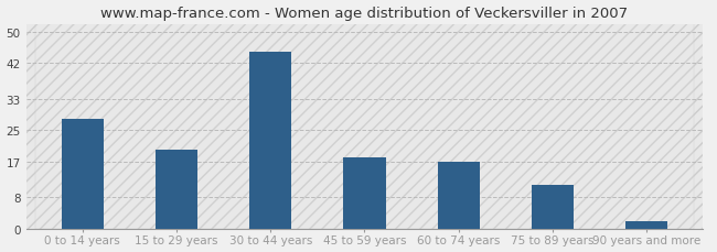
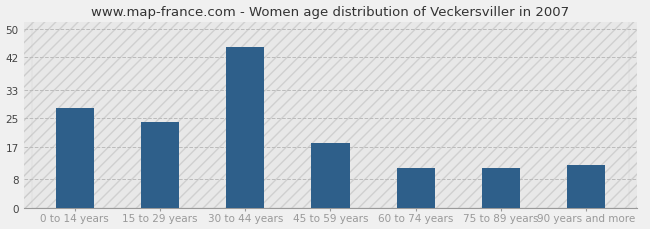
15 to 29 years: 20 -> 24
60 to 74 years: 17 -> 11
90 years and more: 2 -> 12
